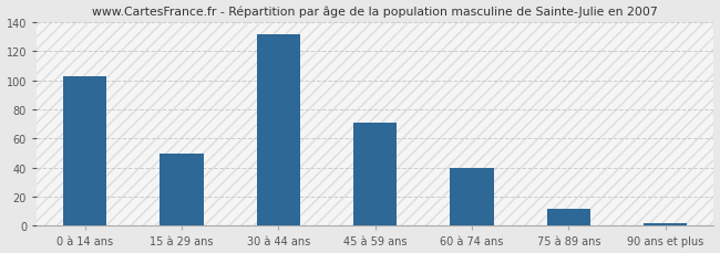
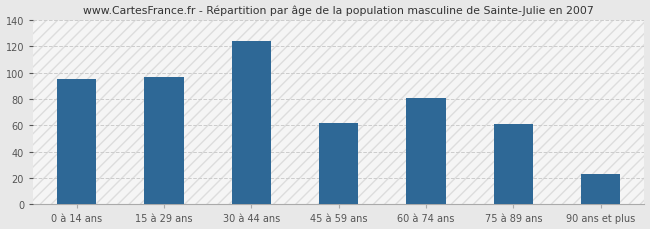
0 à 14 ans: 103 -> 95
15 à 29 ans: 50 -> 97
30 à 44 ans: 132 -> 124
45 à 59 ans: 71 -> 62
60 à 74 ans: 40 -> 81
75 à 89 ans: 12 -> 61
90 ans et plus: 2 -> 23
